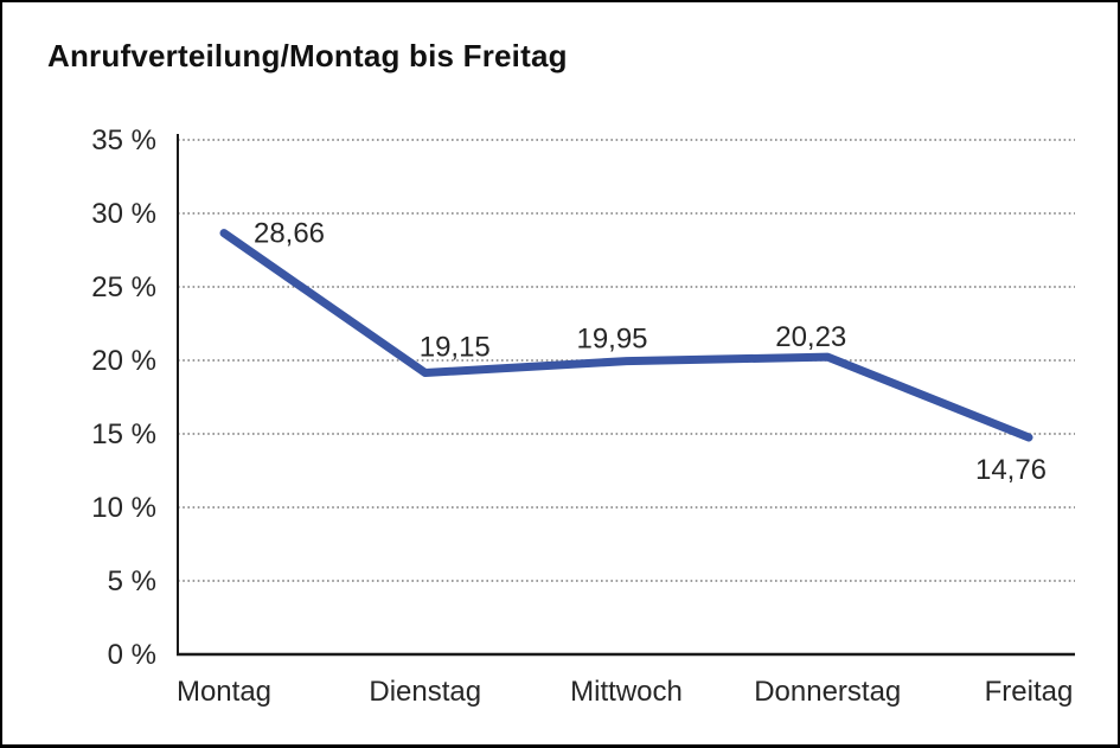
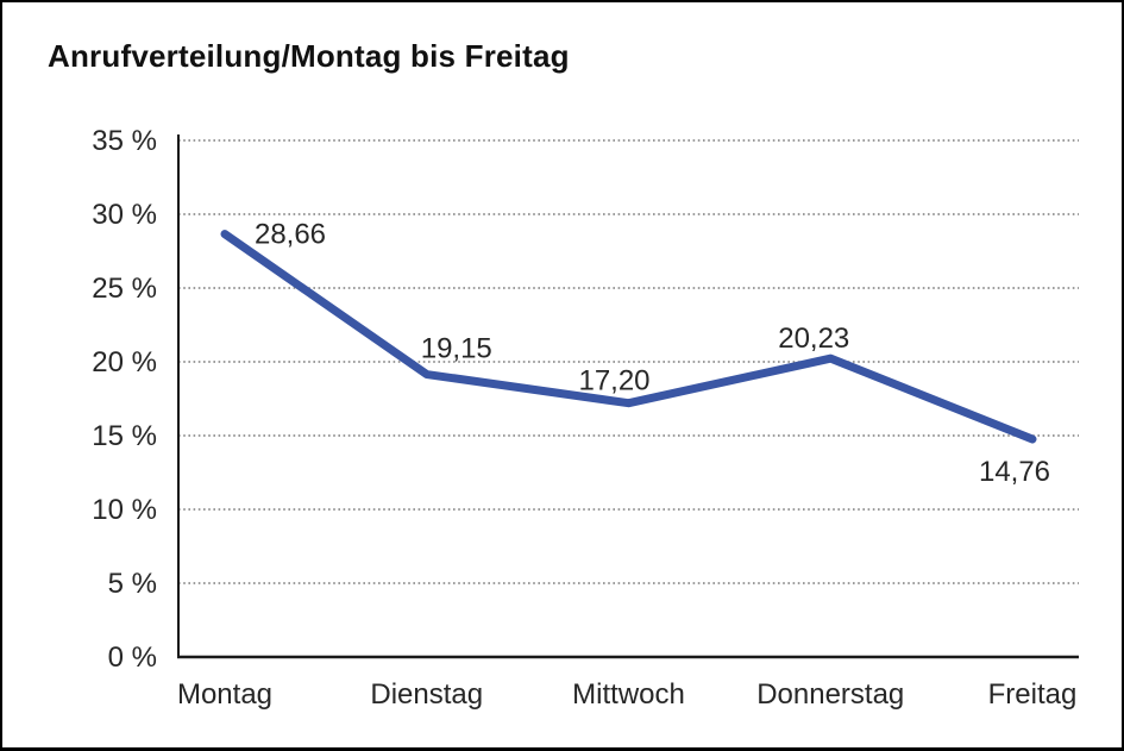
Mittwoch: 19,95 -> 17,20
